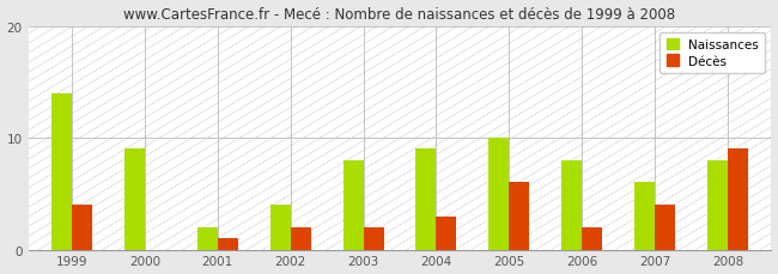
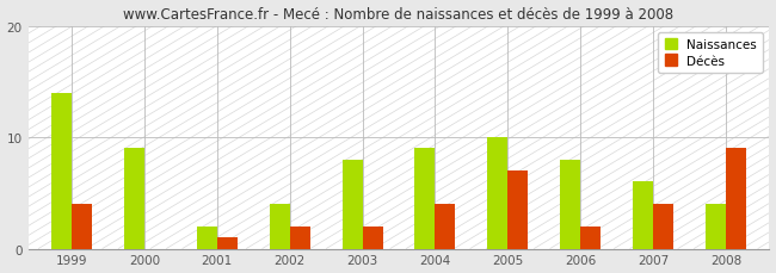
Décès/2004: 3 -> 4
Décès/2005: 6 -> 7
Naissances/2008: 8 -> 4
